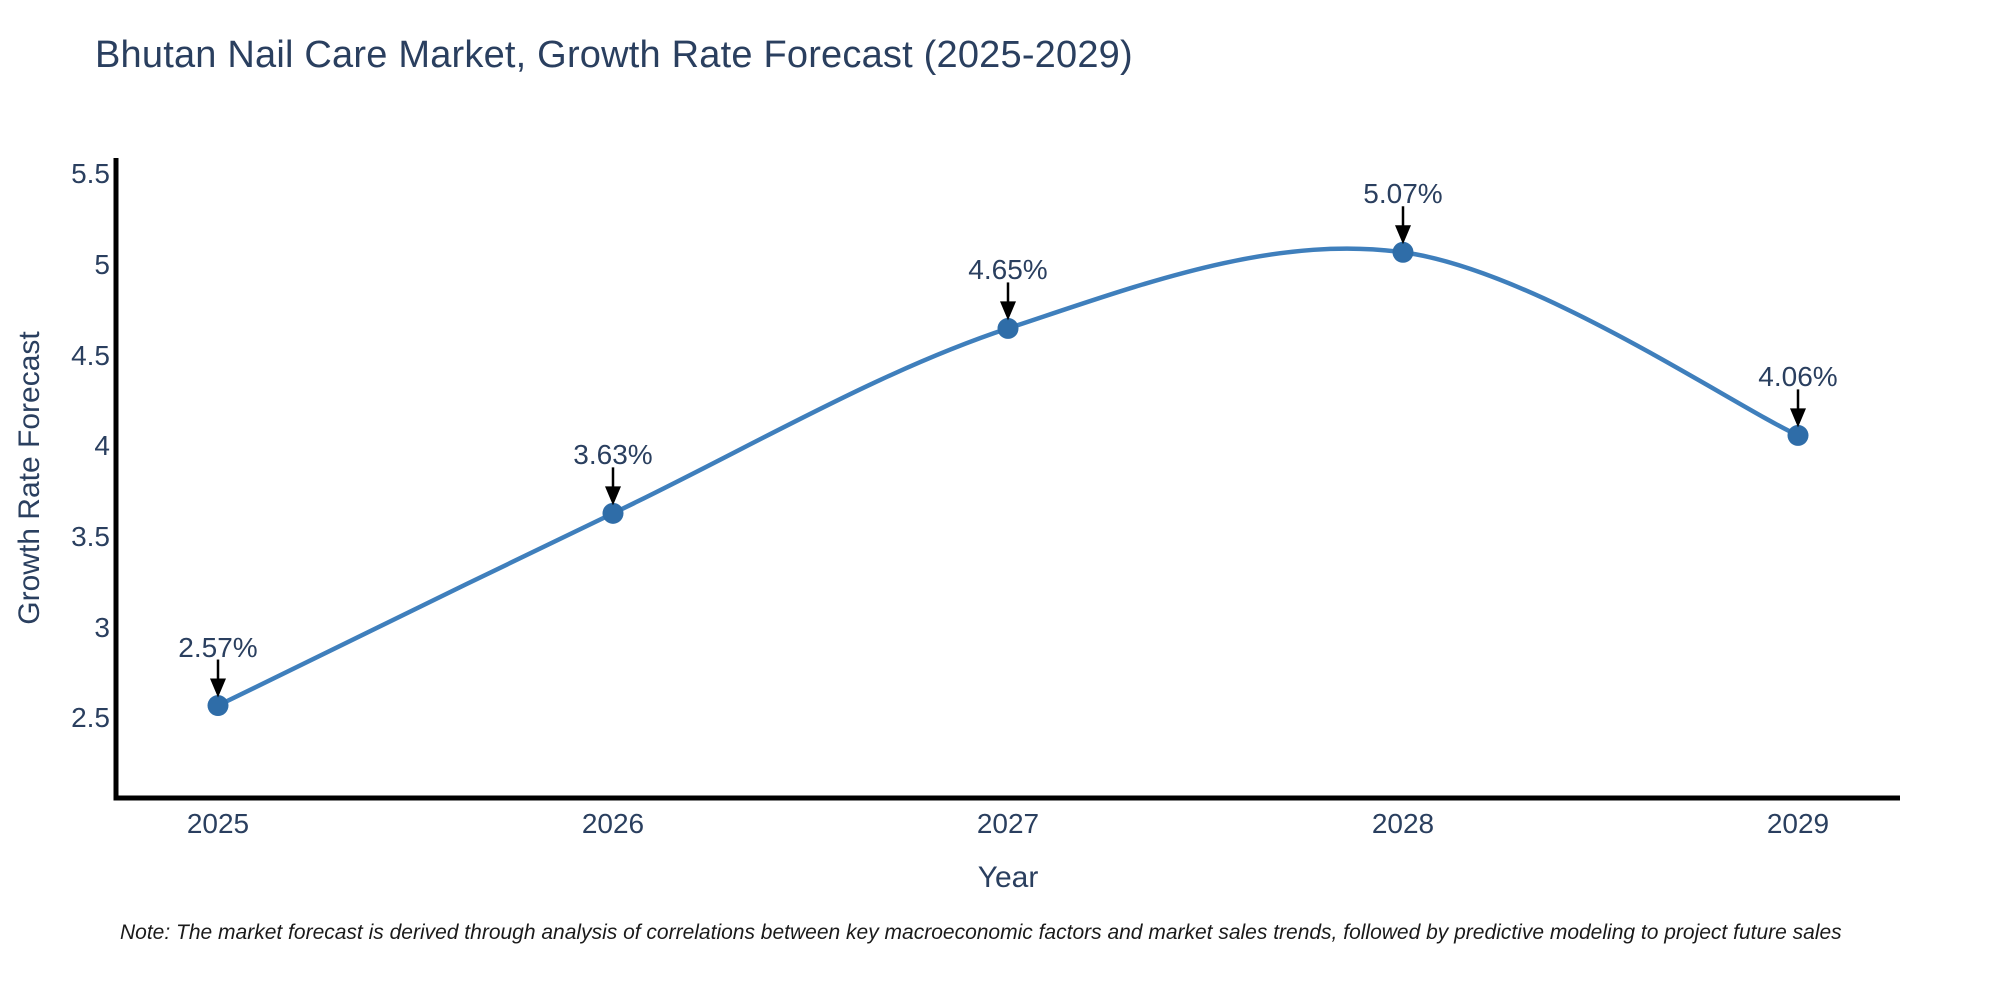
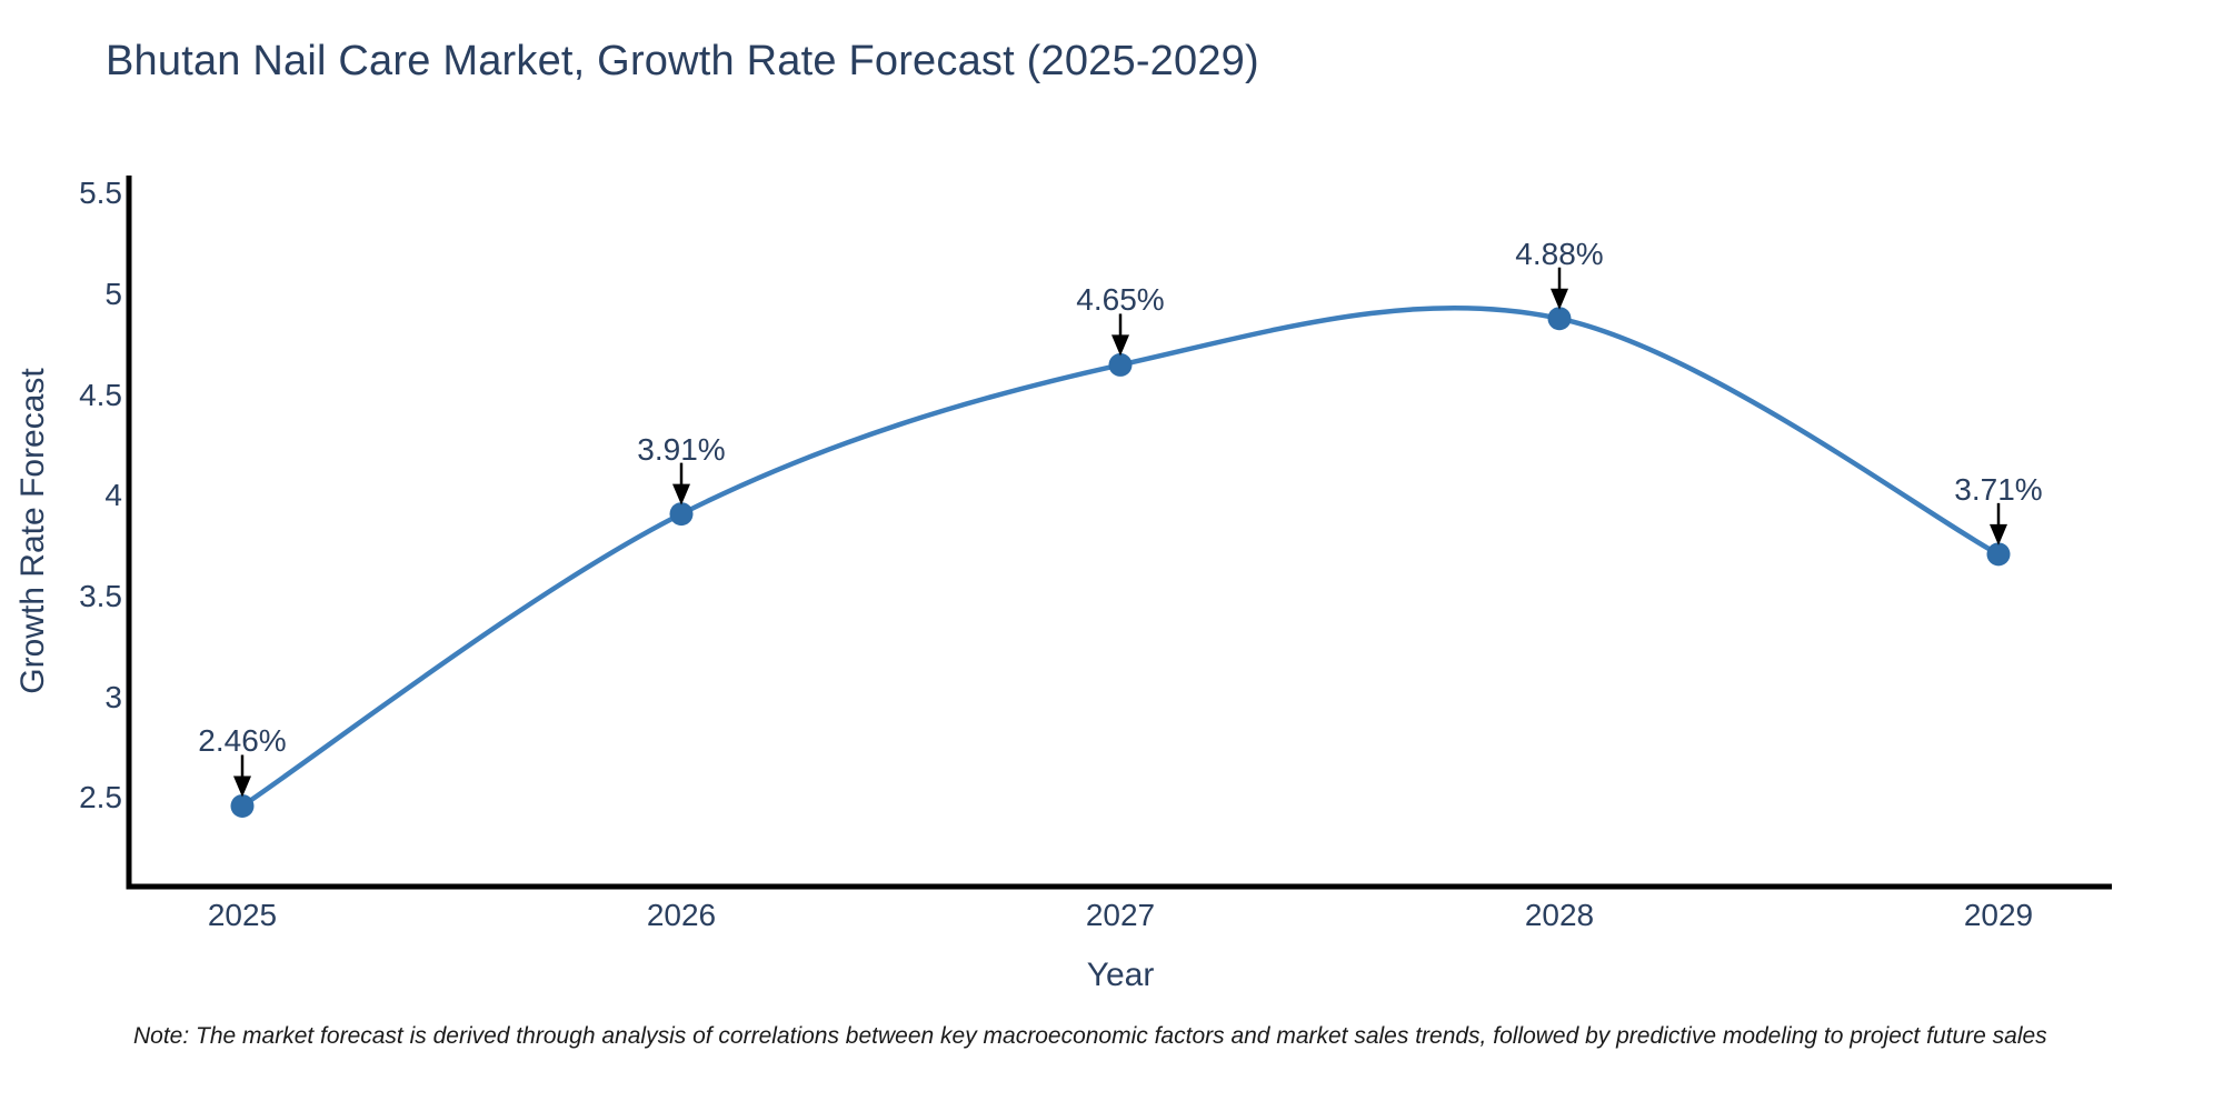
2025: 2.57% -> 2.46%
2026: 3.63% -> 3.91%
2028: 5.07% -> 4.88%
2029: 4.06% -> 3.71%
